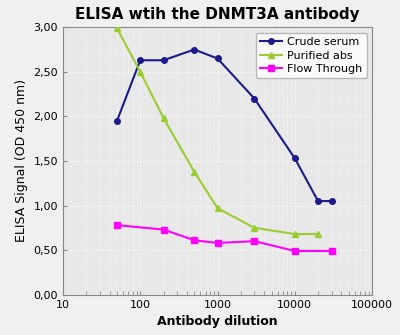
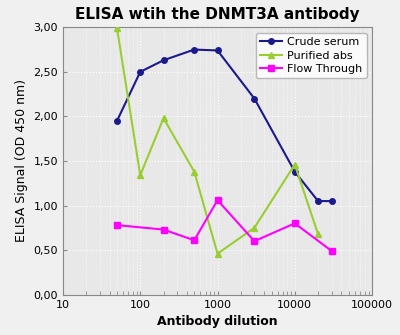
Crude serum/100: 2,63 -> 2,50
Purified abs/100: 2,50 -> 1,34
Crude serum/1000: 2,65 -> 2,74
Purified abs/1000: 0,97 -> 0,46
Flow Through/1000: 0,58 -> 1,06
Crude serum/10000: 1,53 -> 1,38
Purified abs/10000: 0,68 -> 1,46
Flow Through/10000: 0,49 -> 0,80
